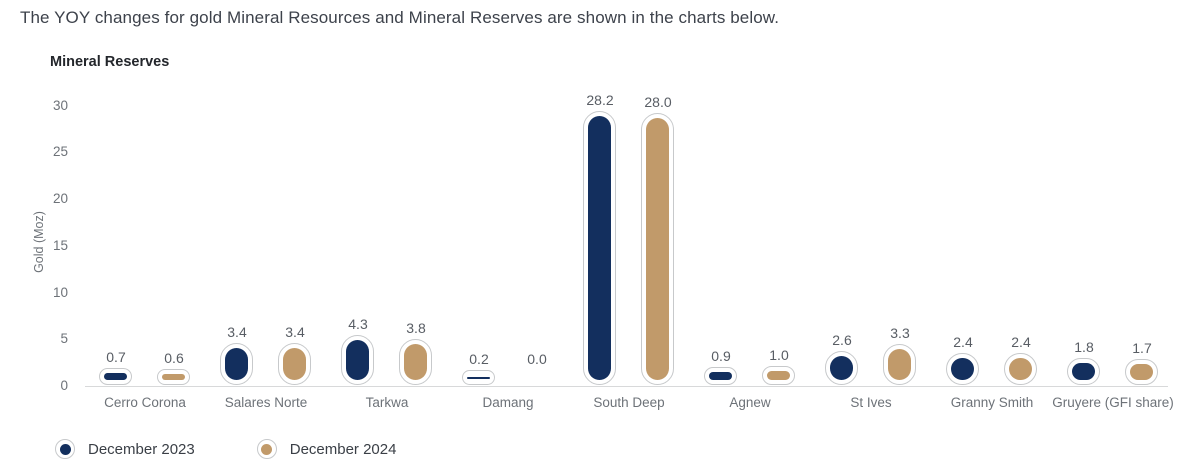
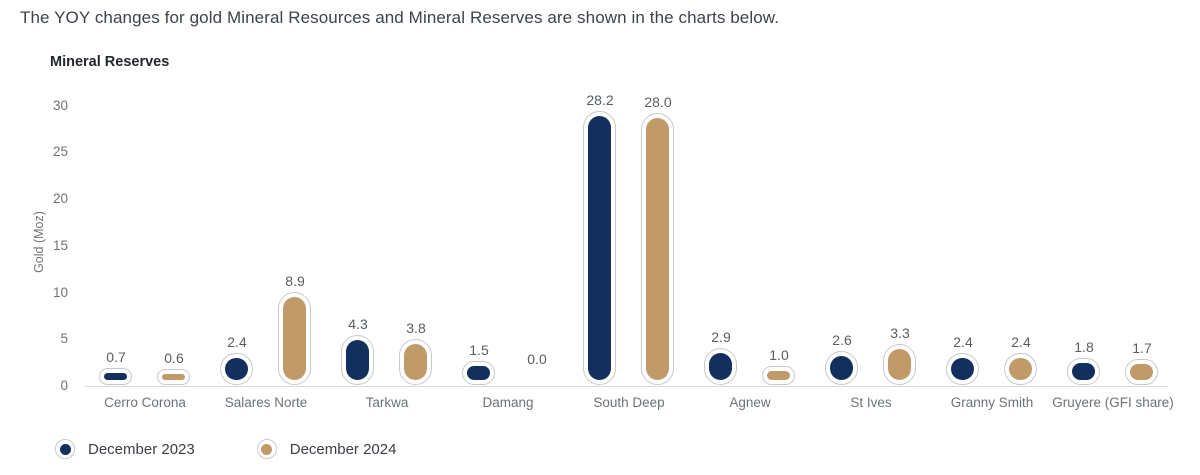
December 2023/Salares Norte: 3.4 -> 2.4
December 2024/Salares Norte: 3.4 -> 8.9
December 2023/Damang: 0.2 -> 1.5
December 2023/Agnew: 0.9 -> 2.9
